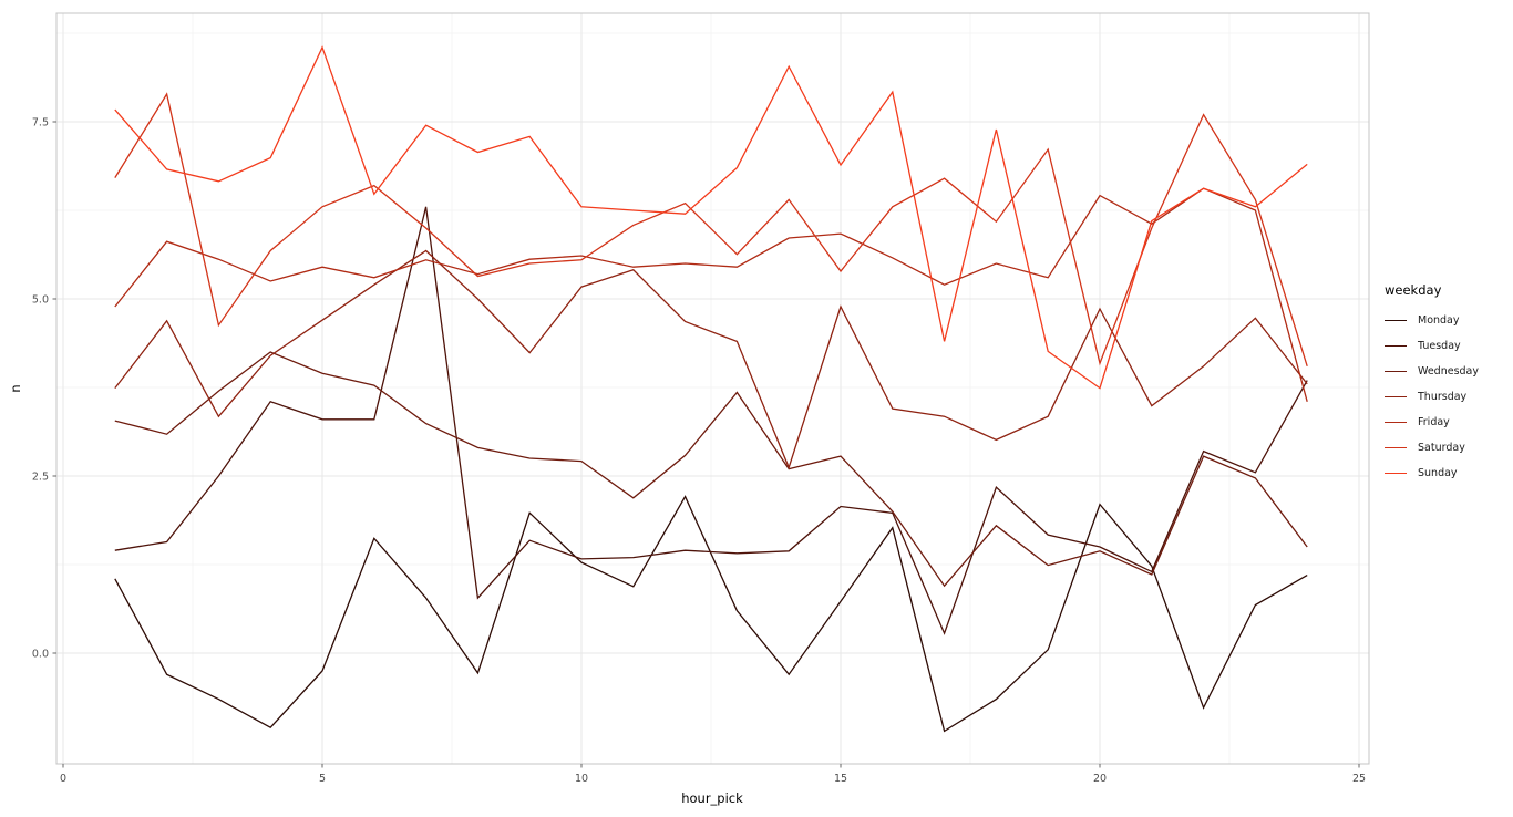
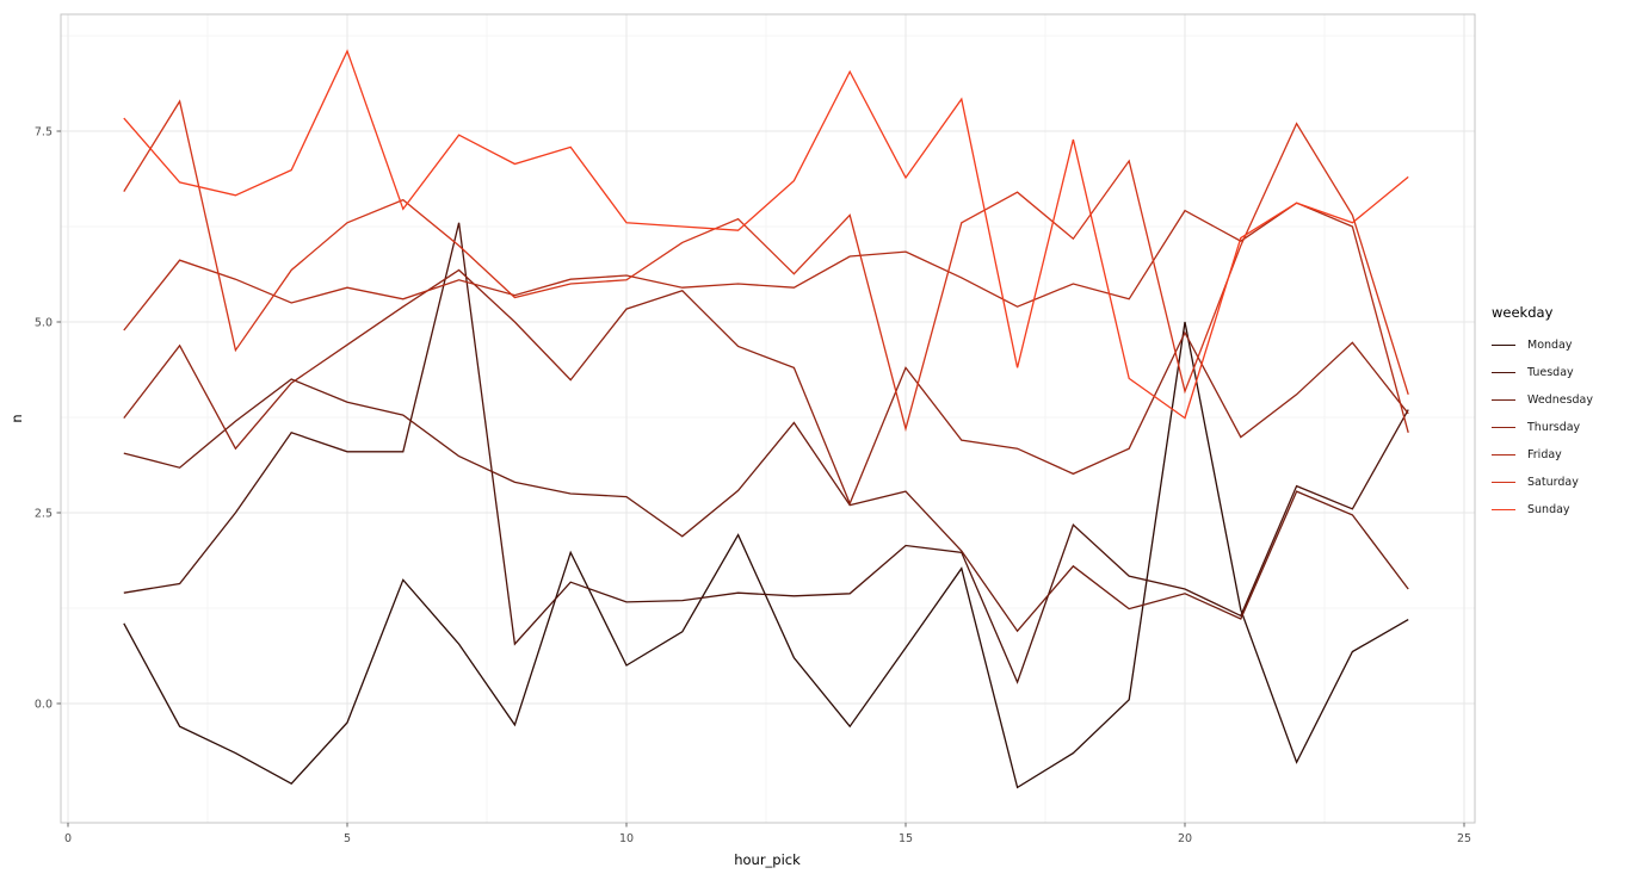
Monday/10: 1.3 -> 0.5
Thursday/15: 4.9 -> 4.4
Saturday/15: 5.4 -> 3.6
Monday/20: 2.1 -> 5.0
